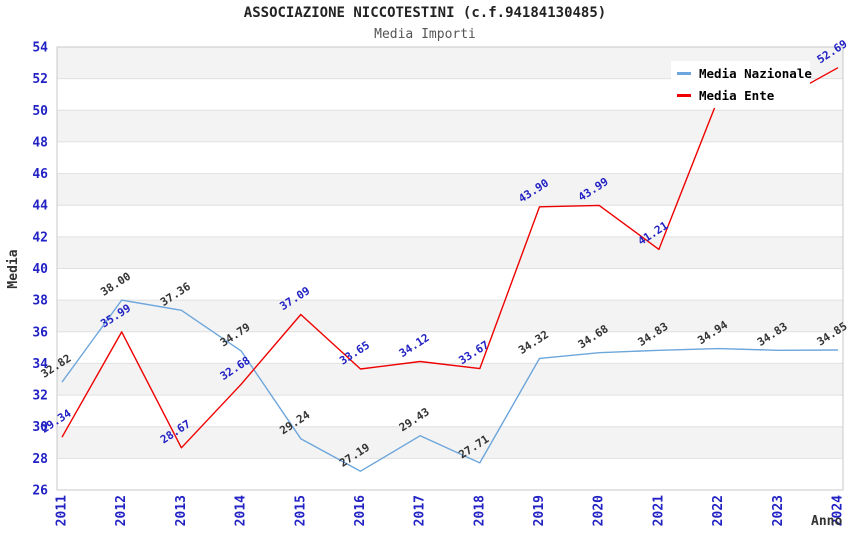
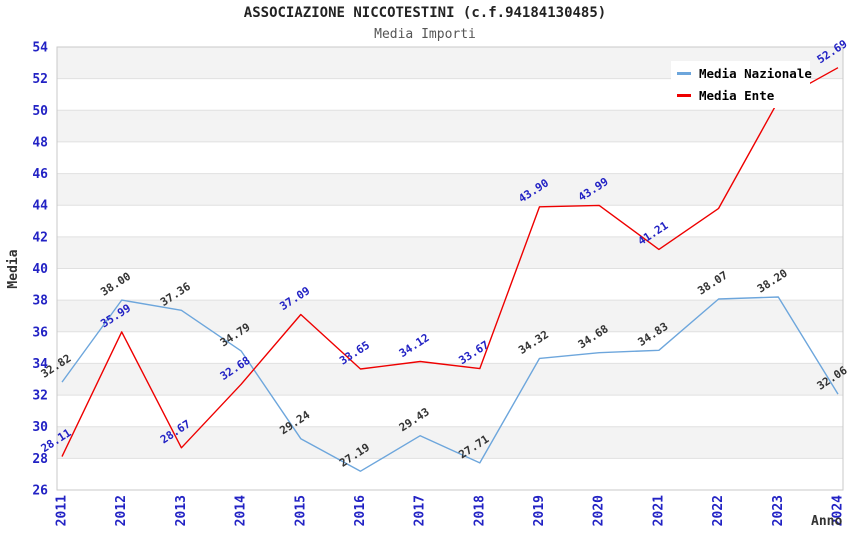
Media Ente/2011: 29.34 -> 28.11
Media Nazionale/2022: 34.94 -> 38.07
Media Ente/2022: 50.8 -> 43.8
Media Nazionale/2023: 34.83 -> 38.20
Media Nazionale/2024: 34.85 -> 32.06
